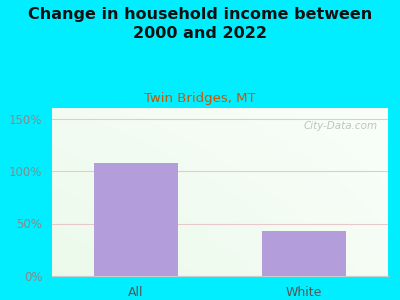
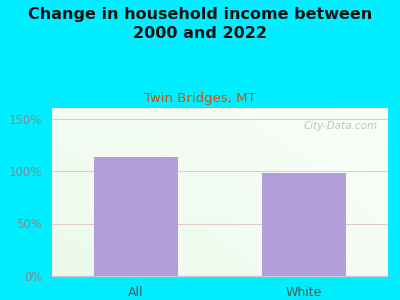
All: 108% -> 113%
White: 43% -> 98%
